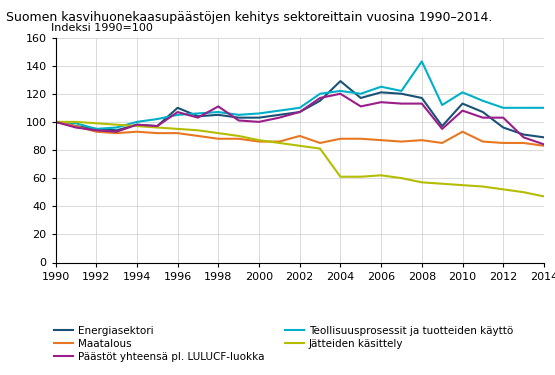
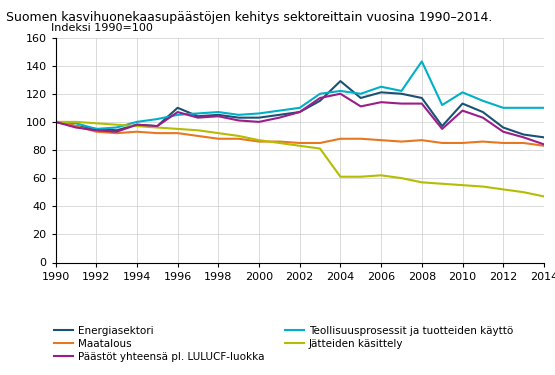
Päästöt yhteensä pl. LULUCF-luokka/1998: 111 -> 104
Maatalous/2002: 90 -> 85
Maatalous/2010: 93 -> 85
Päästöt yhteensä pl. LULUCF-luokka/2012: 103 -> 93
